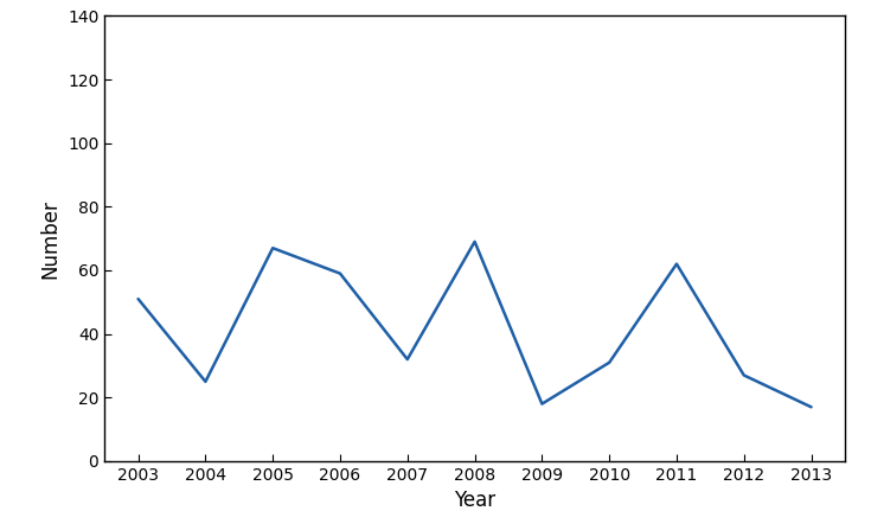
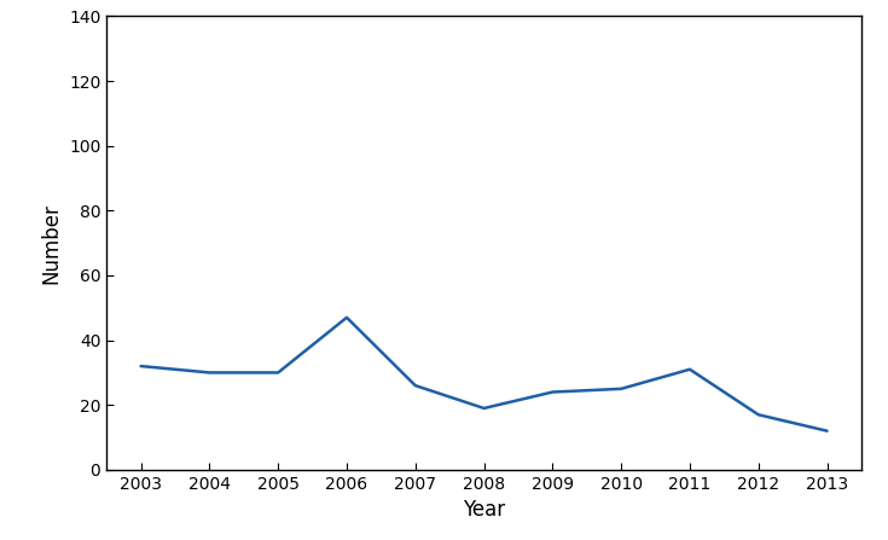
2003: 51 -> 32
2004: 25 -> 30
2005: 67 -> 30
2006: 59 -> 47
2007: 32 -> 26
2008: 69 -> 19
2009: 18 -> 24
2010: 31 -> 25
2011: 62 -> 31
2012: 27 -> 17
2013: 17 -> 12
